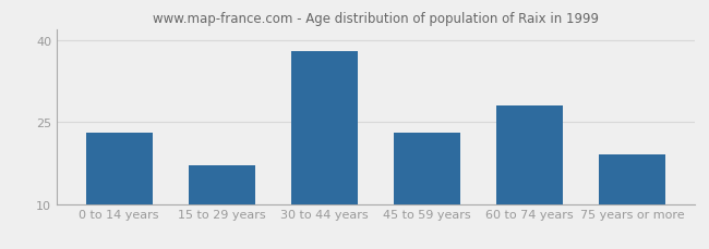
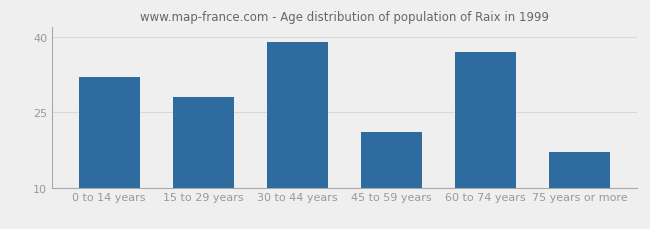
0 to 14 years: 23 -> 32
15 to 29 years: 17 -> 28
30 to 44 years: 38 -> 39
45 to 59 years: 23 -> 21
60 to 74 years: 28 -> 37
75 years or more: 19 -> 17
